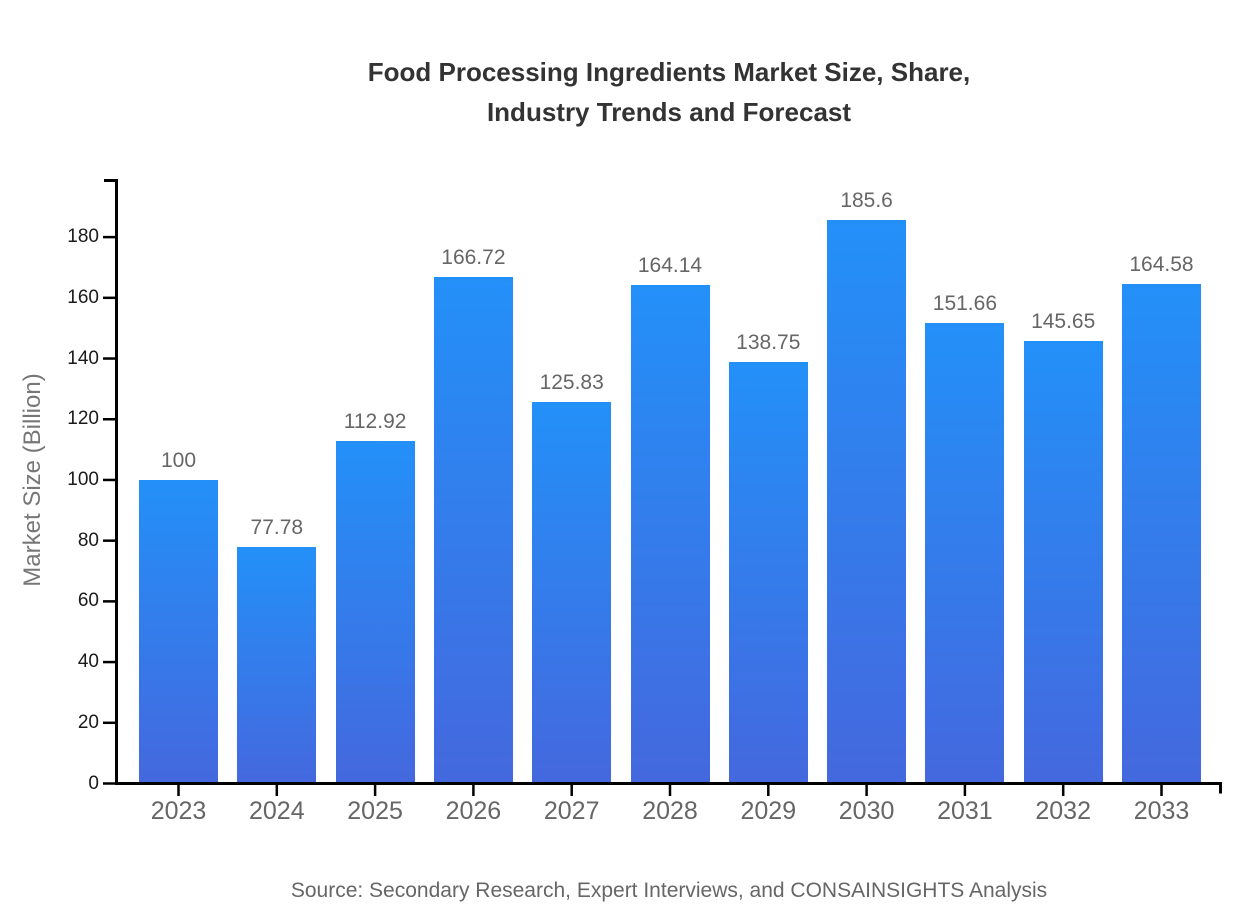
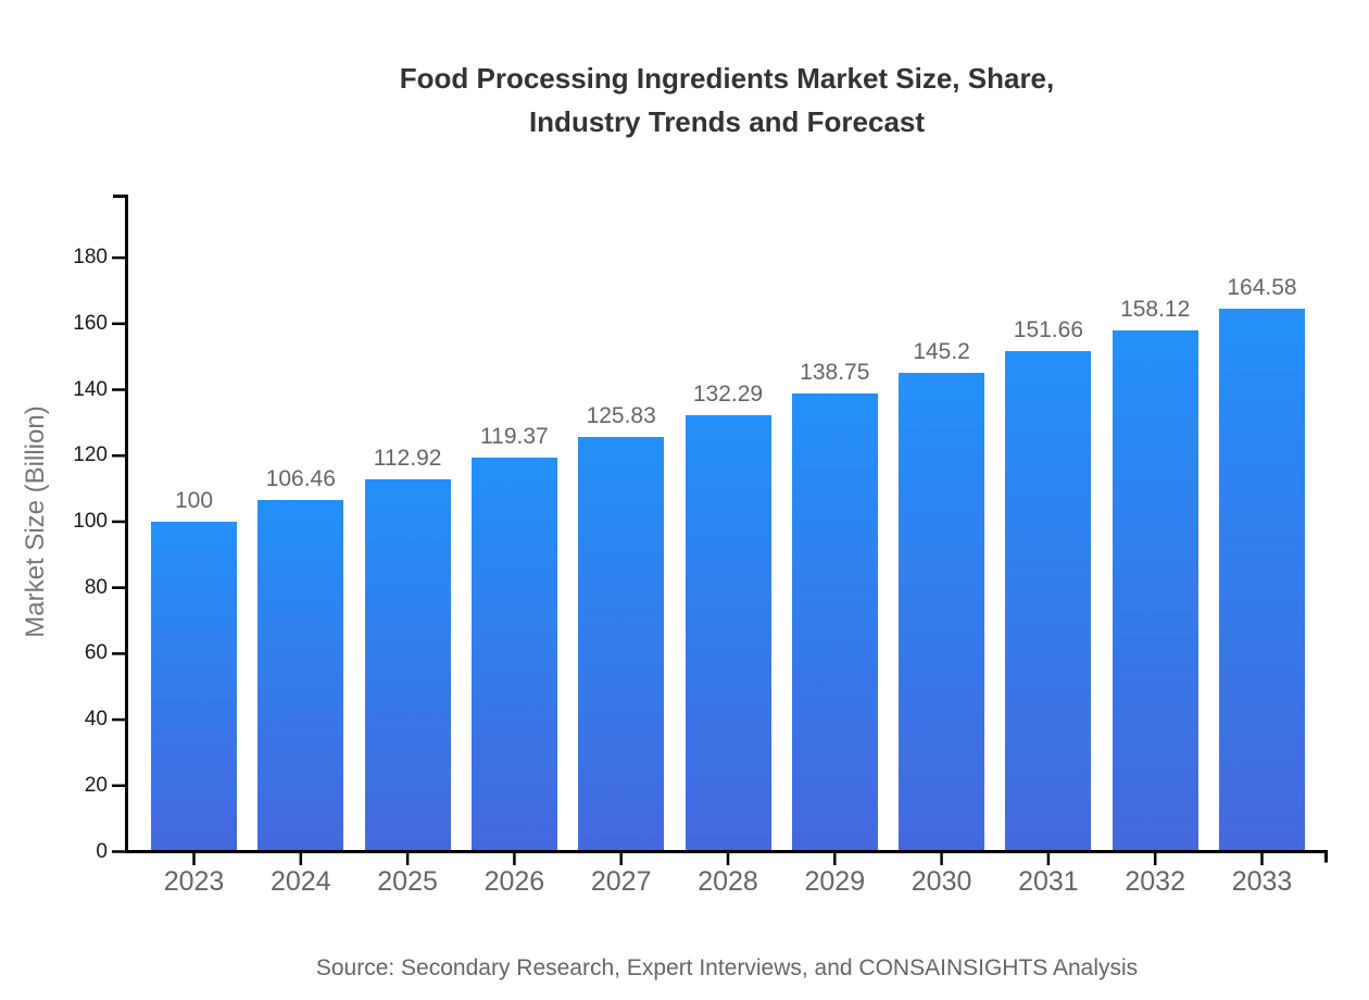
2024: 77.78 -> 106.46
2026: 166.72 -> 119.37
2028: 164.14 -> 132.29
2030: 185.6 -> 145.2
2032: 145.65 -> 158.12
